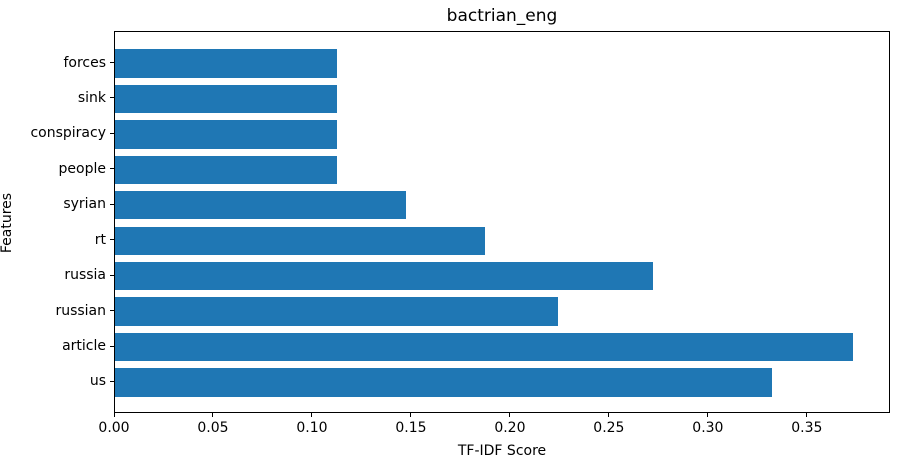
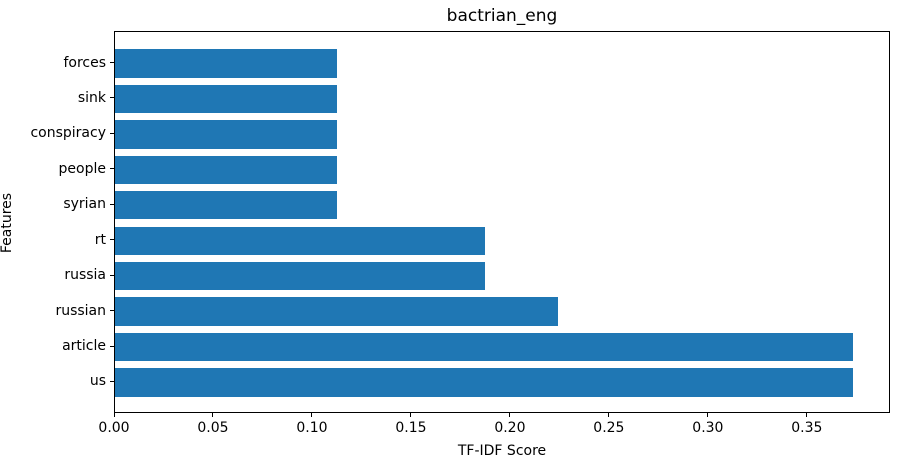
syrian: 0.147 -> 0.112
russia: 0.272 -> 0.187
us: 0.332 -> 0.373
